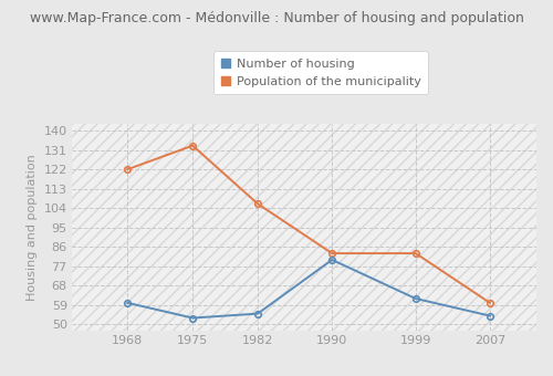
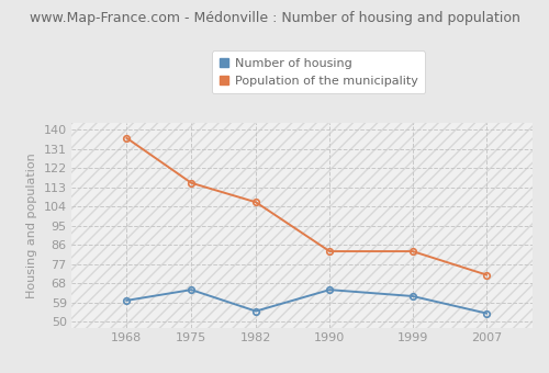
Population of the municipality/1968: 122 -> 136
Number of housing/1975: 53 -> 65
Population of the municipality/1975: 133 -> 115
Number of housing/1990: 80 -> 65
Population of the municipality/2007: 60 -> 72
